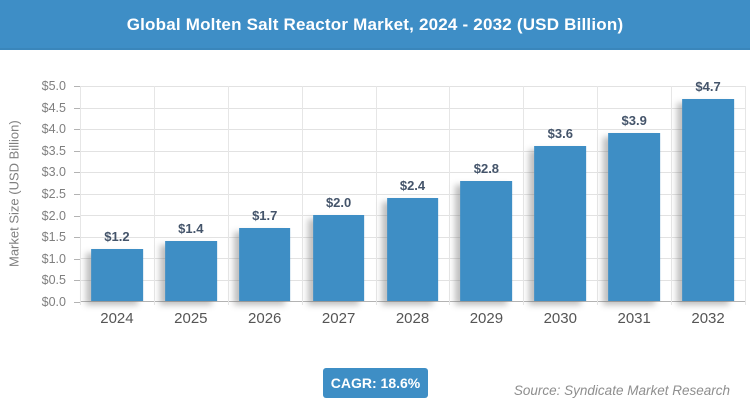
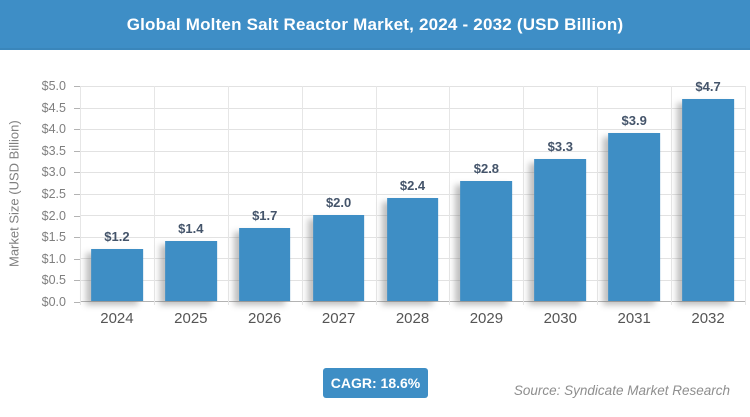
2030: $3.6 -> $3.3
